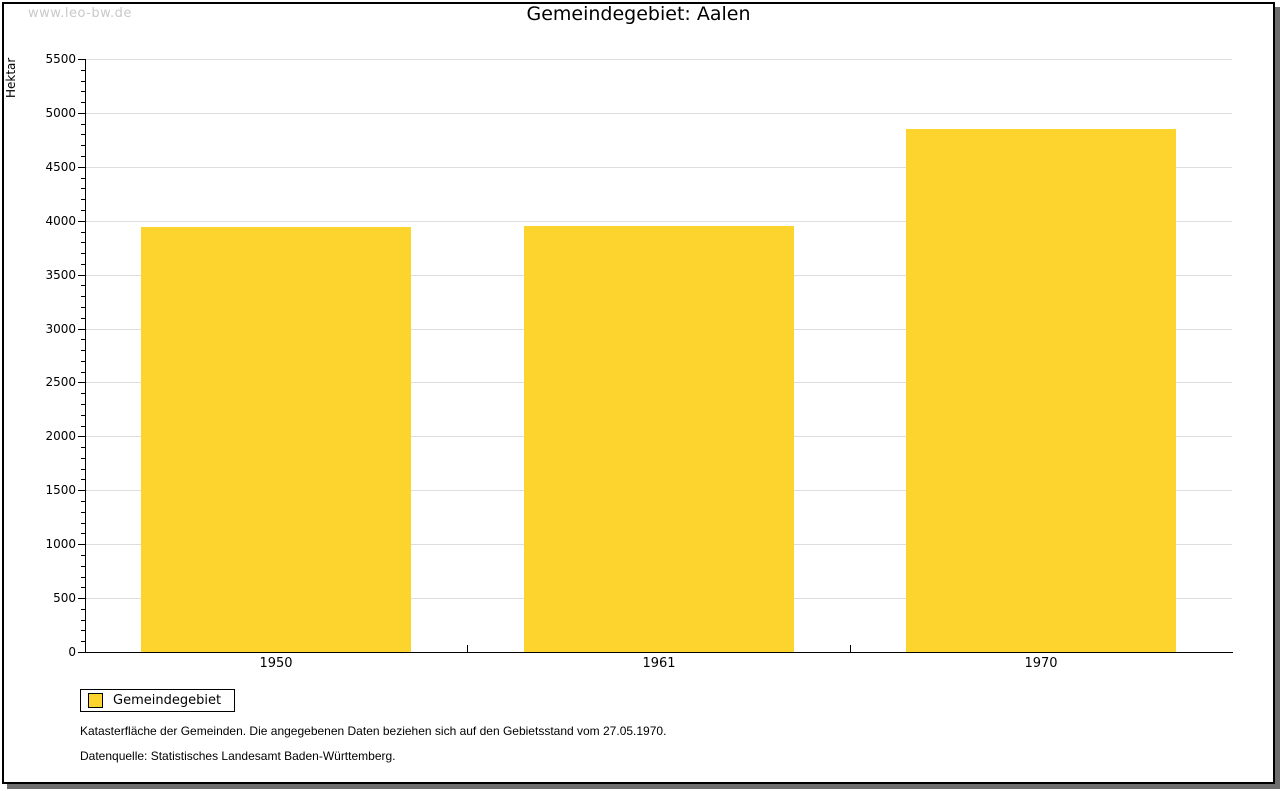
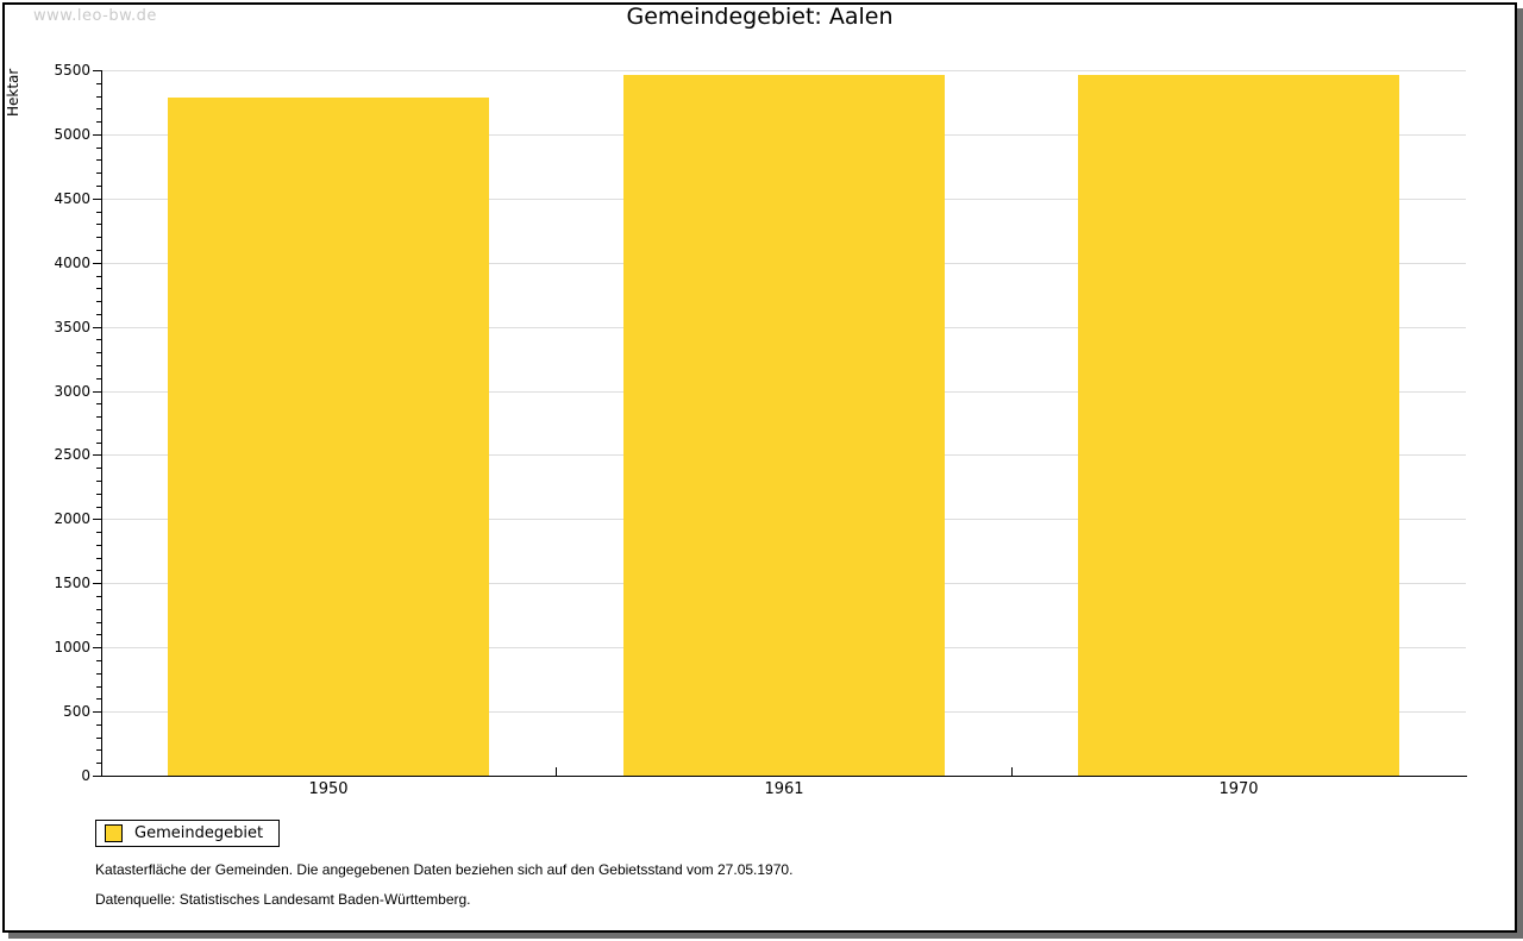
1950: 3940 -> 5290
1961: 3950 -> 5460
1970: 4850 -> 5460
